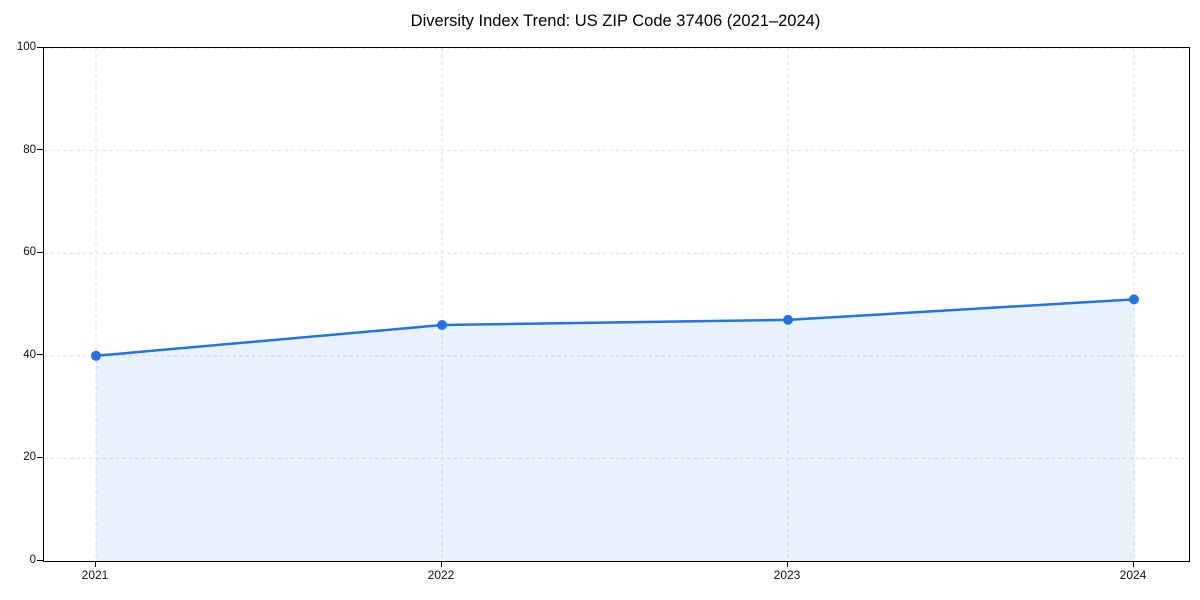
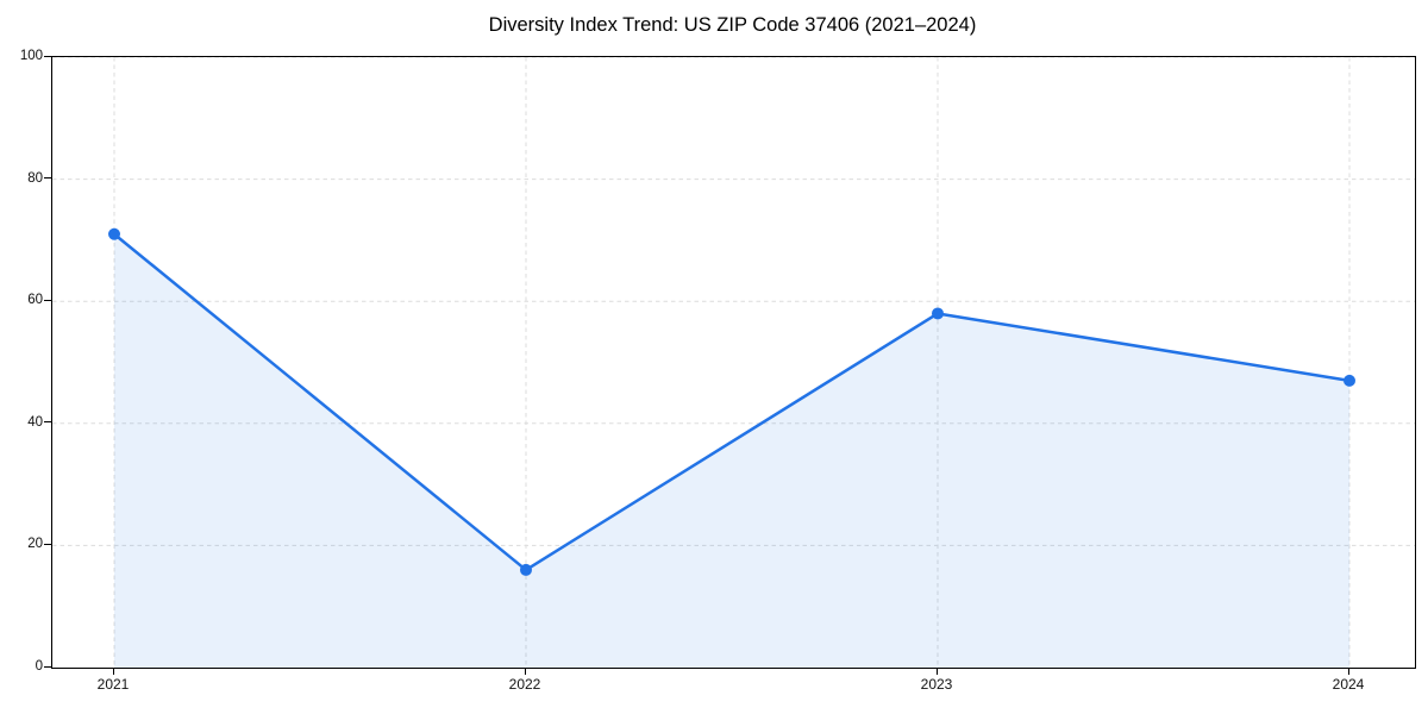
2021: 40 -> 71
2022: 46 -> 16
2023: 47 -> 58
2024: 51 -> 47
